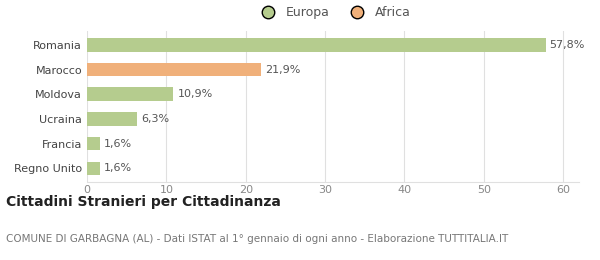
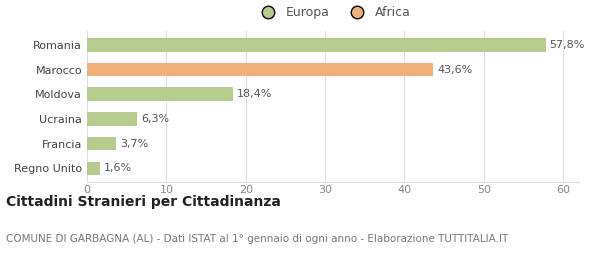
Marocco: 21,9% -> 43,6%
Moldova: 10,9% -> 18,4%
Francia: 1,6% -> 3,7%
